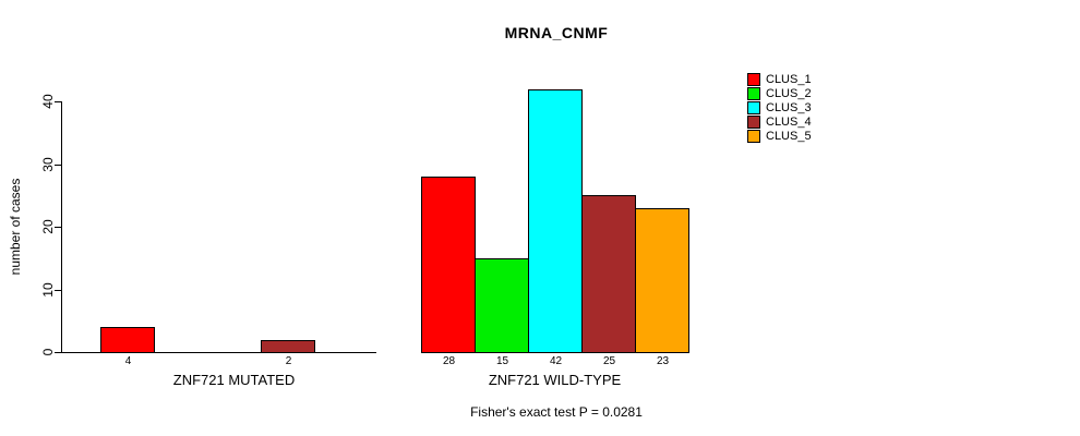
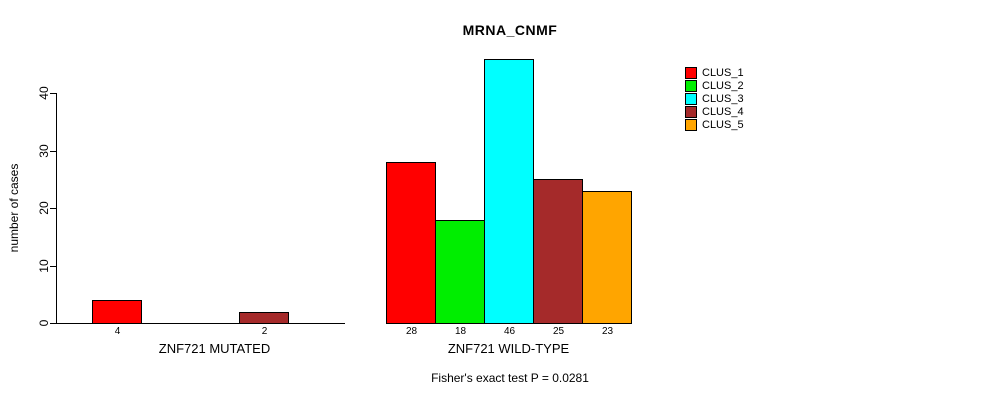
CLUS_2/ZNF721 WILD-TYPE: 15 -> 18
CLUS_3/ZNF721 WILD-TYPE: 42 -> 46
